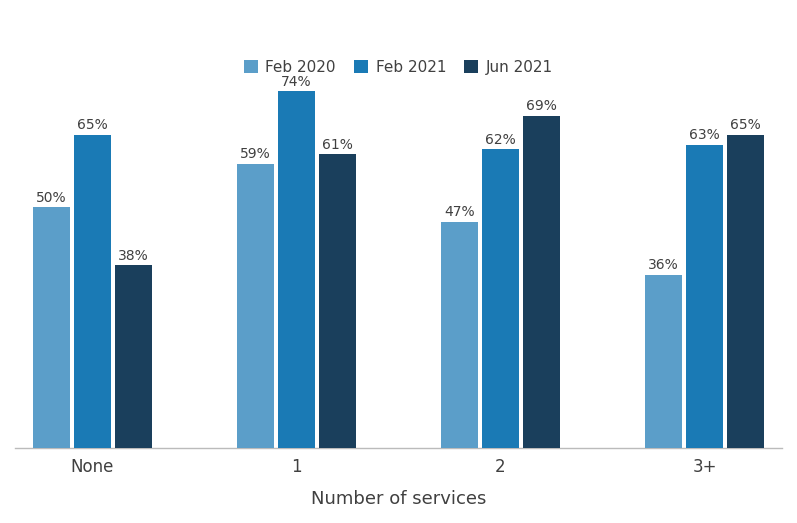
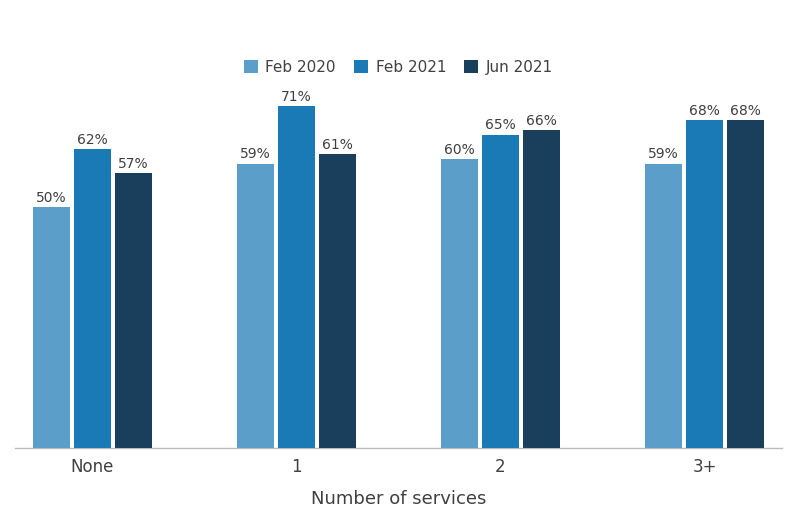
Feb 2021/None: 65% -> 62%
Jun 2021/None: 38% -> 57%
Feb 2021/1: 74% -> 71%
Feb 2020/2: 47% -> 60%
Feb 2021/2: 62% -> 65%
Jun 2021/2: 69% -> 66%
Feb 2020/3+: 36% -> 59%
Feb 2021/3+: 63% -> 68%
Jun 2021/3+: 65% -> 68%
